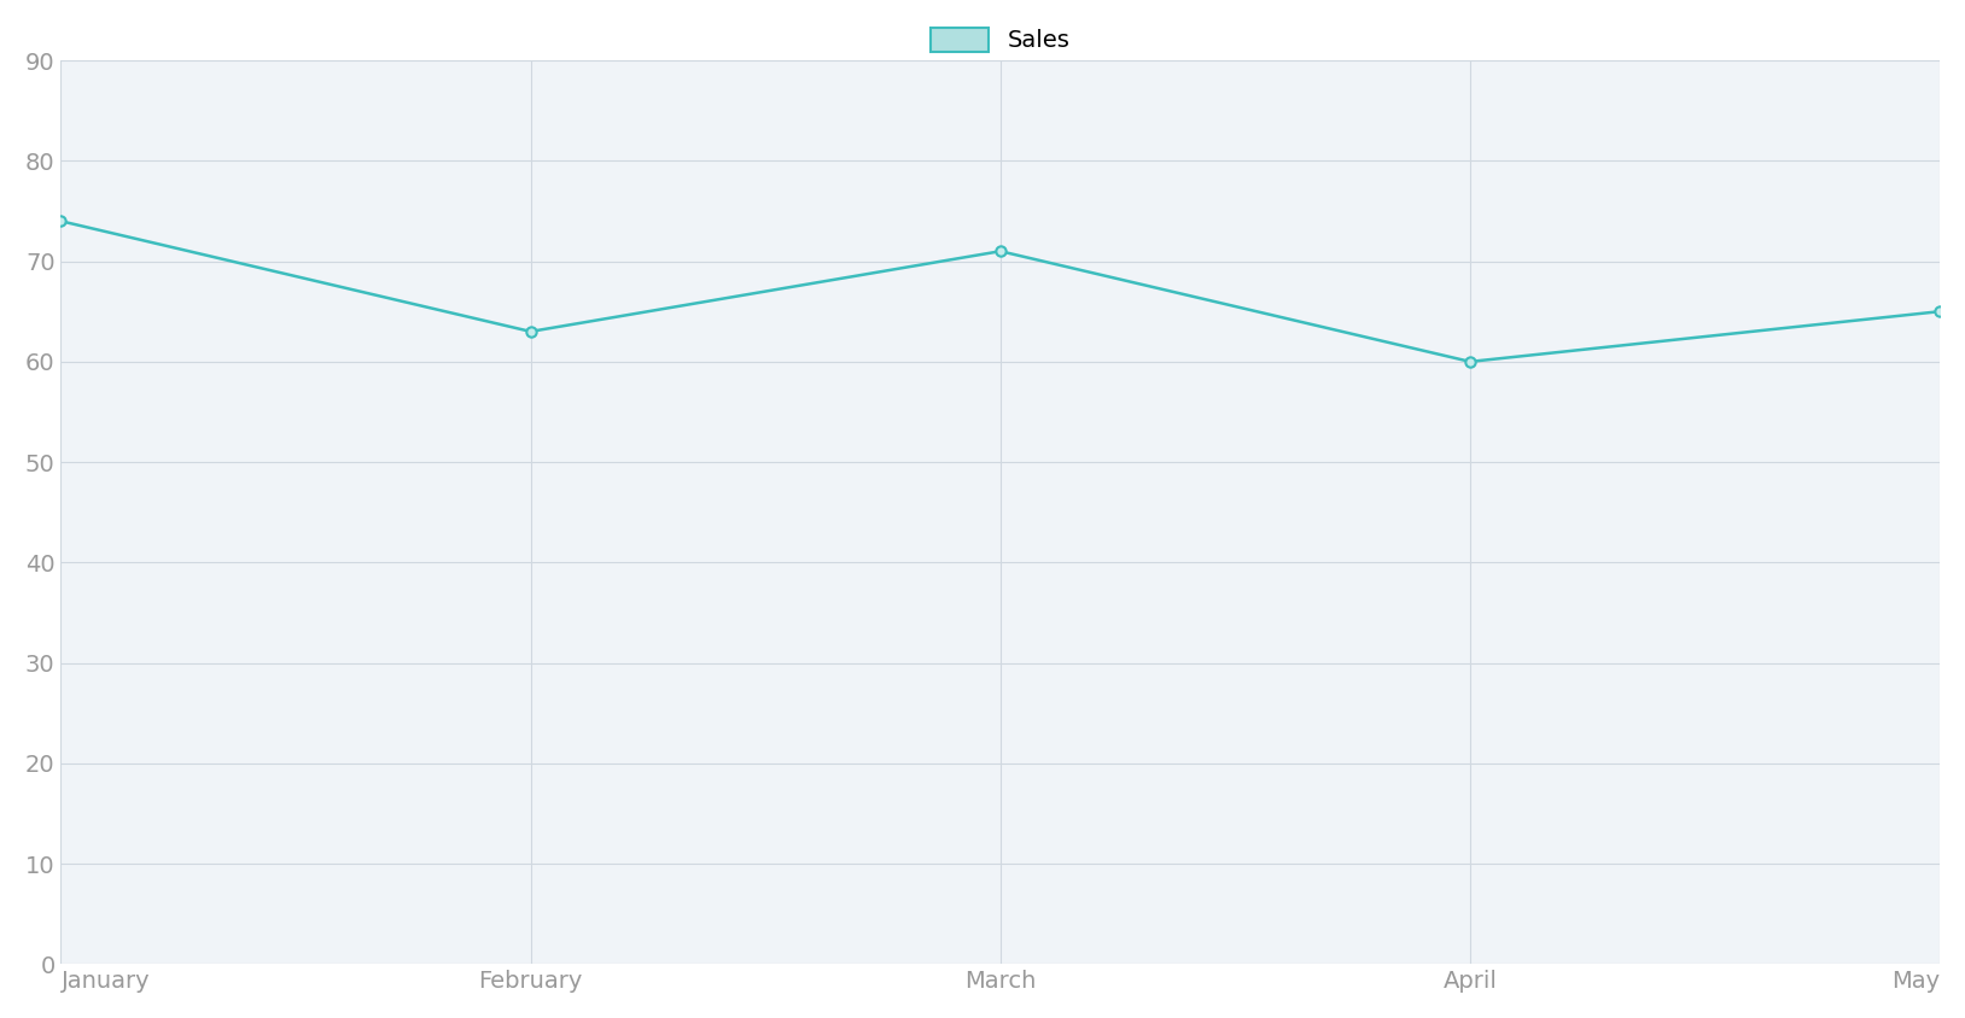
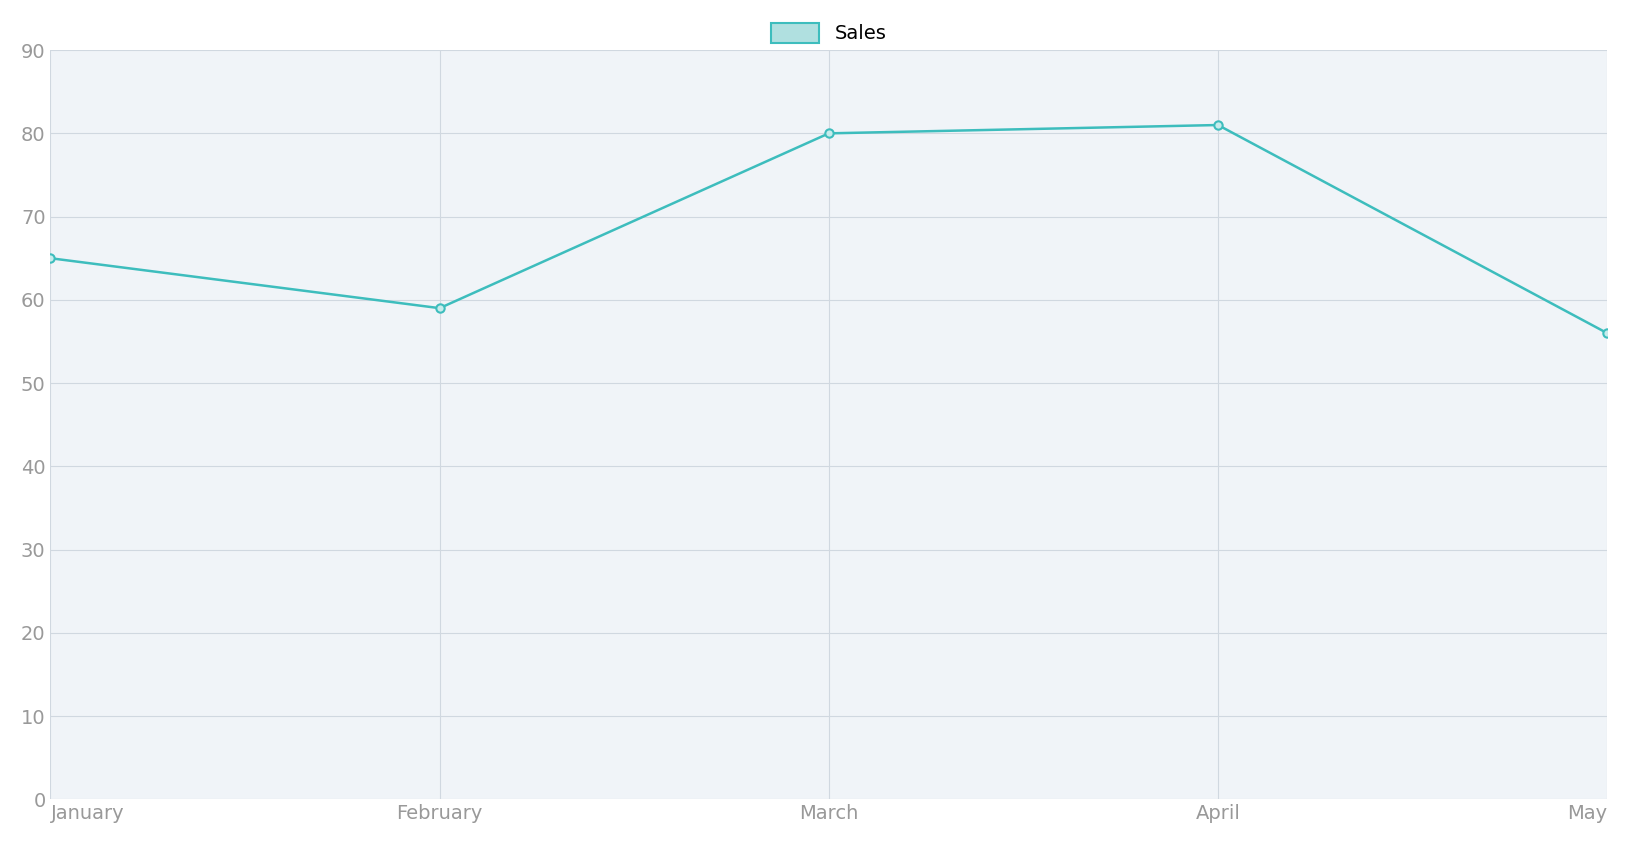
January: 74 -> 65
February: 63 -> 59
March: 71 -> 80
April: 60 -> 81
May: 65 -> 56
